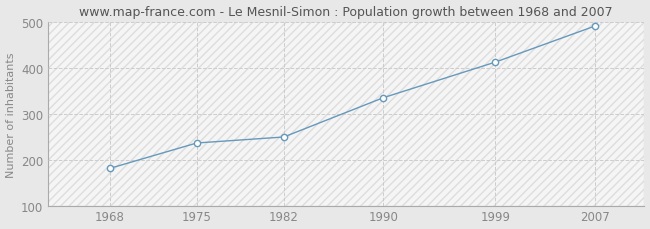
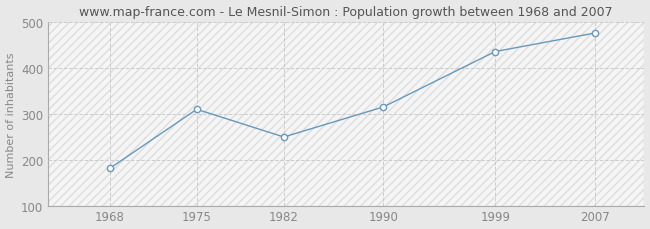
1975: 237 -> 310
1990: 335 -> 315
1999: 412 -> 435
2007: 490 -> 475
